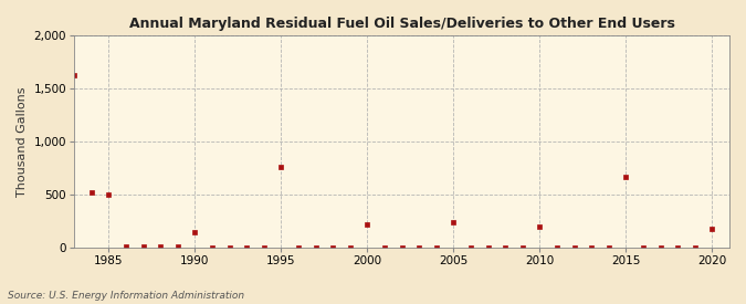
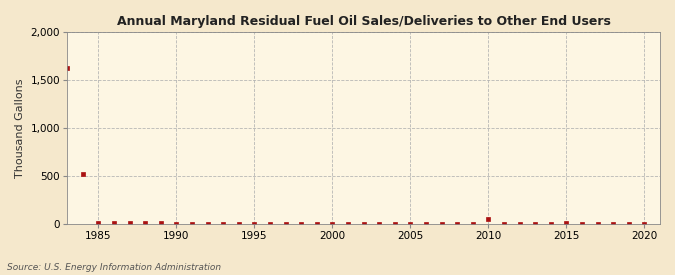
1985: 500 -> 0
1990: 140 -> 0
1995: 760 -> 0
2000: 220 -> 0
2005: 240 -> 0
2010: 200 -> 50
2015: 660 -> 0
2020: 180 -> 0
